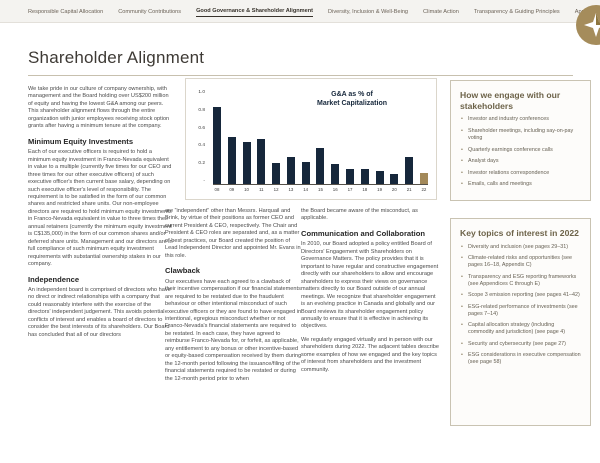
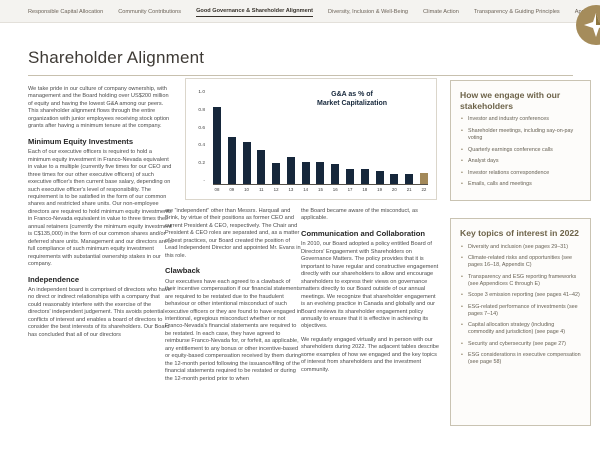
11: 0.5 -> 0.4
15: 0.4 -> 0.2
21: 0.3 -> 0.1
